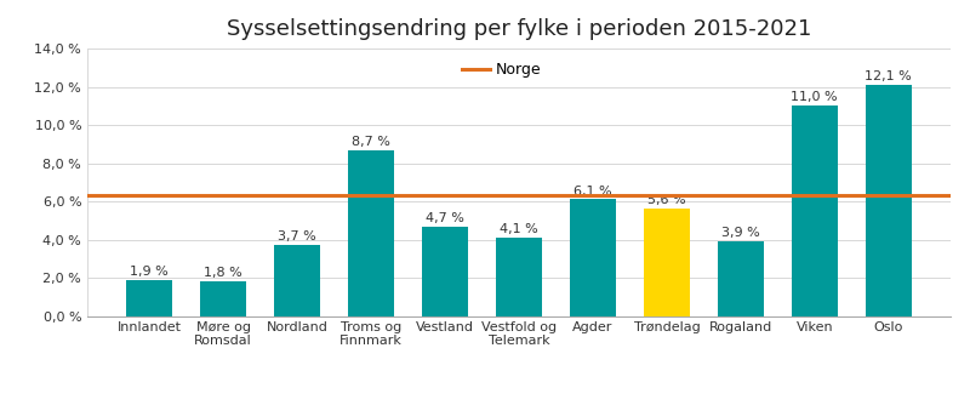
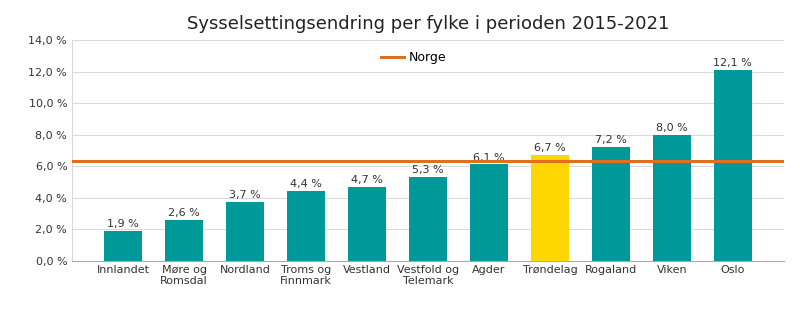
Møre og Romsdal: 1,8 -> 2,6
Troms og Finnmark: 8,7 -> 4,4
Vestfold og Telemark: 4,1 -> 5,3
Trøndelag: 5,6 -> 6,7
Rogaland: 3,9 -> 7,2
Viken: 11,0 -> 8,0
